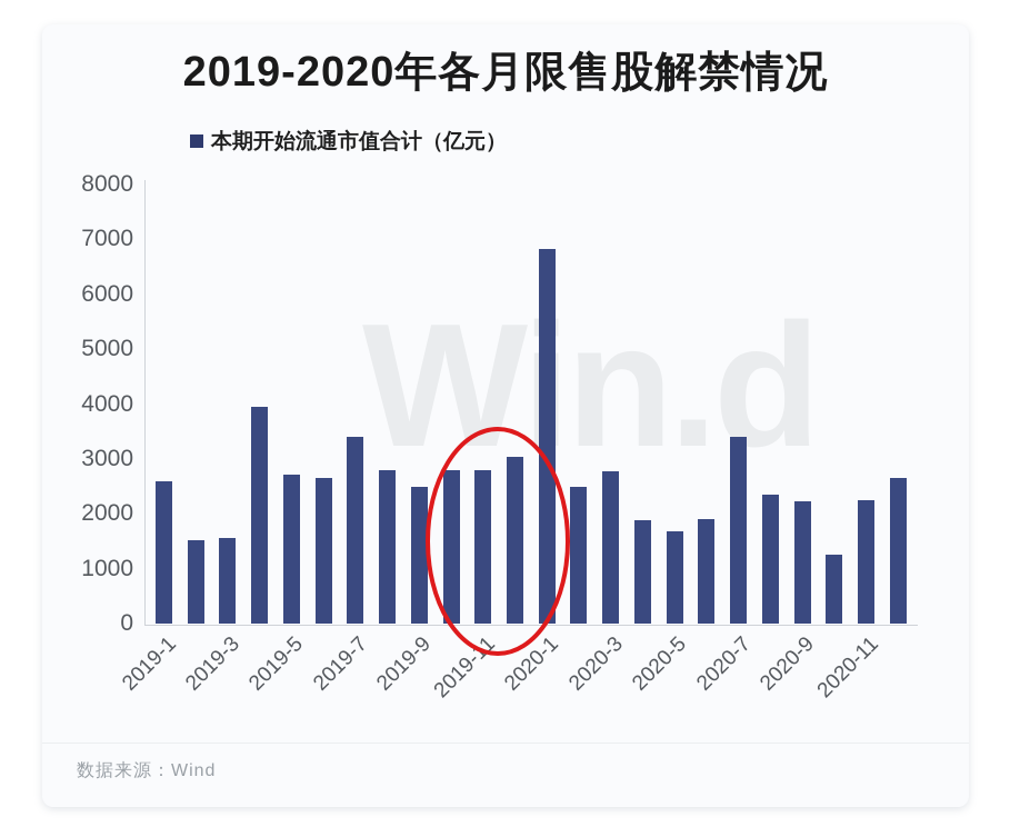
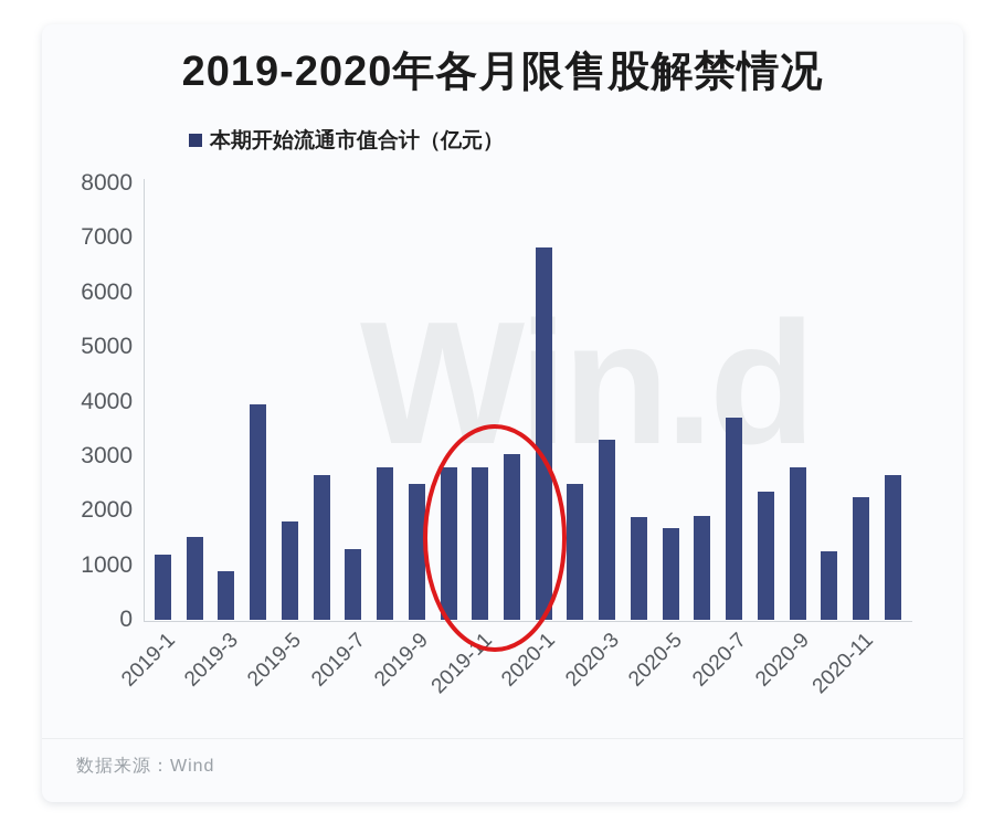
2019-1: 2600 -> 1200
2019-3: 1600 -> 900
2019-5: 2700 -> 1800
2019-7: 3400 -> 1300
2020-3: 2800 -> 3300
2020-7: 3400 -> 3700
2020-9: 2200 -> 2800
